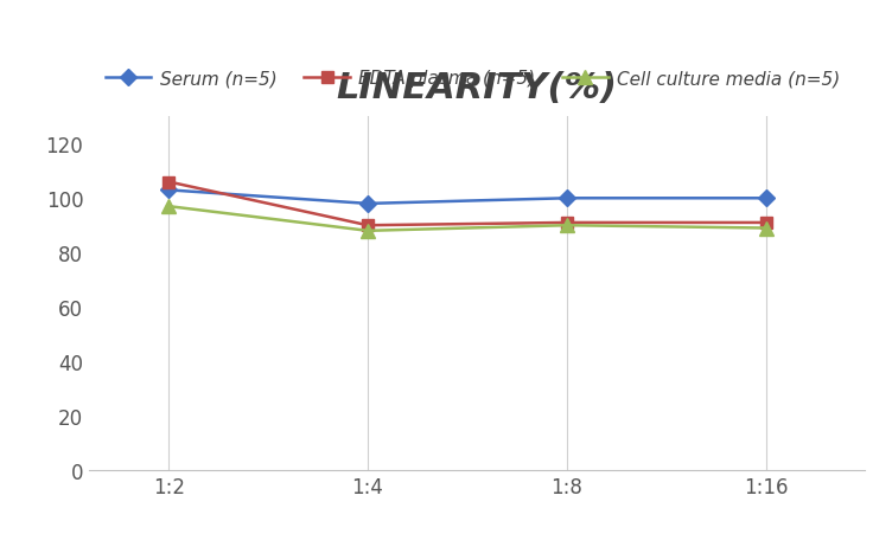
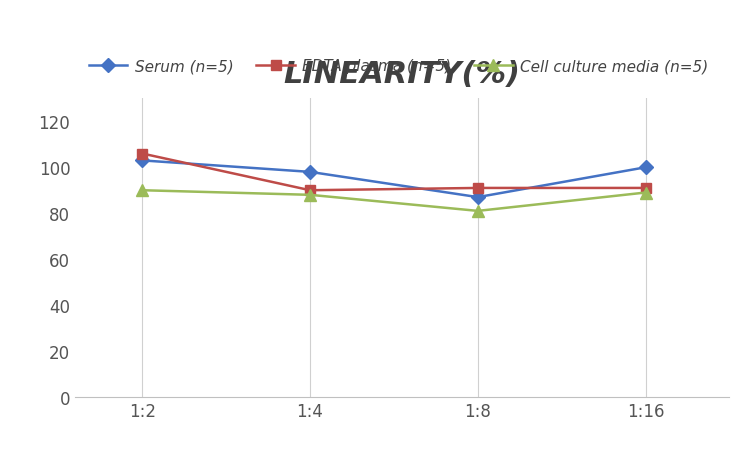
Cell culture media (n=5)/1:2: 97 -> 90
Serum (n=5)/1:8: 100 -> 87
Cell culture media (n=5)/1:8: 90 -> 81
